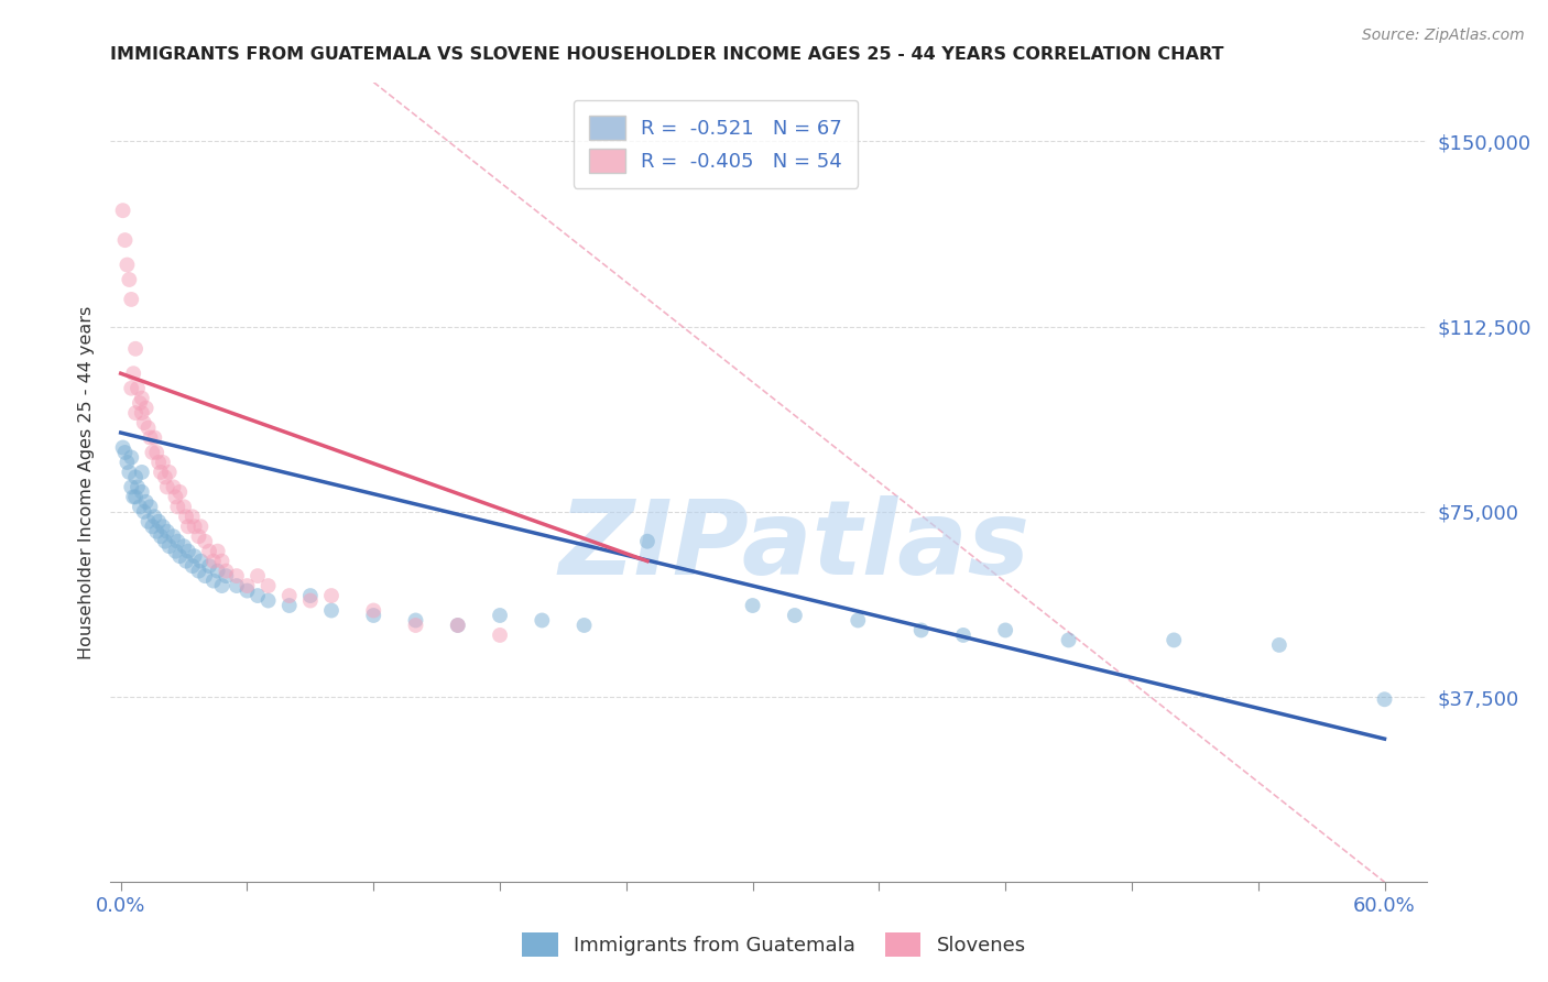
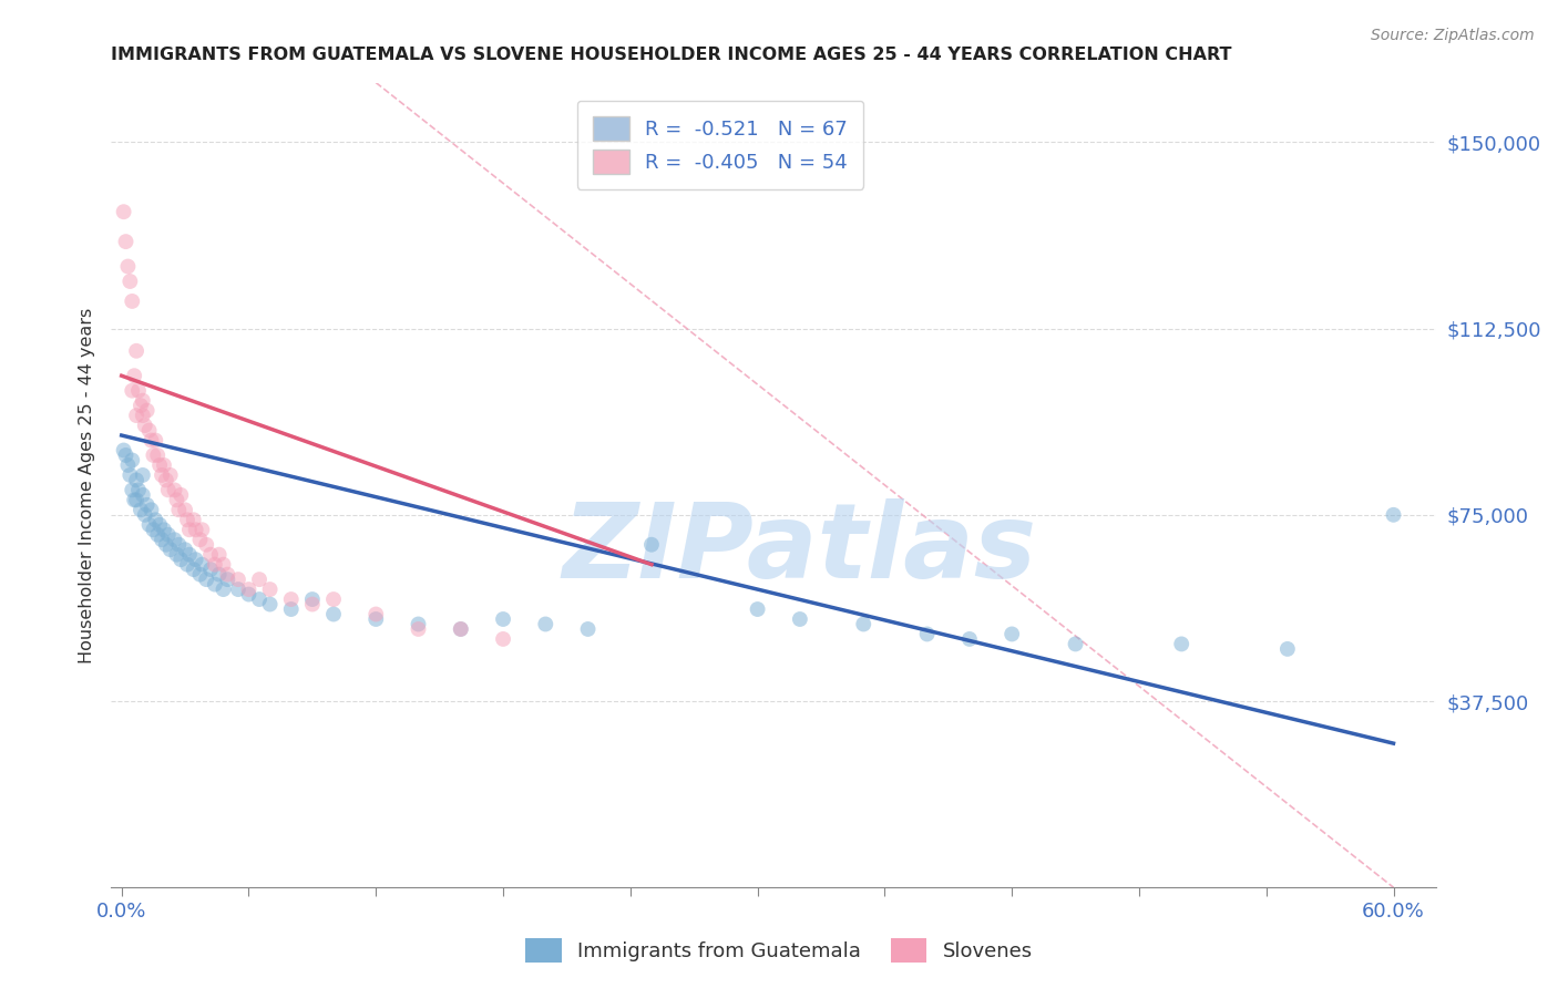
Immigrants from Guatemala/60.0%: $37,000 -> $75,000
